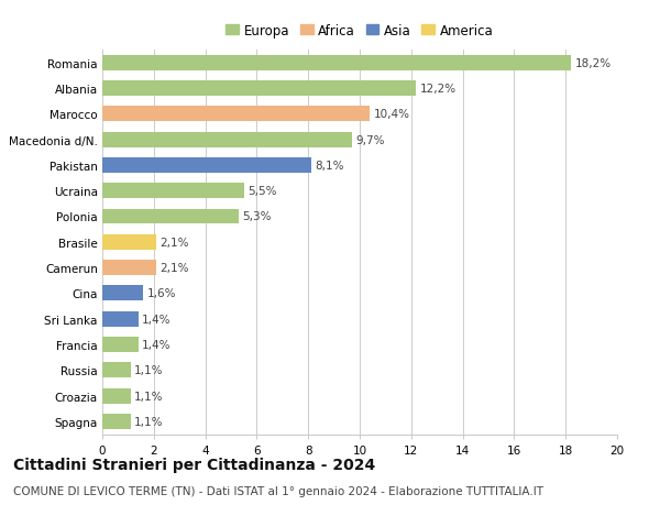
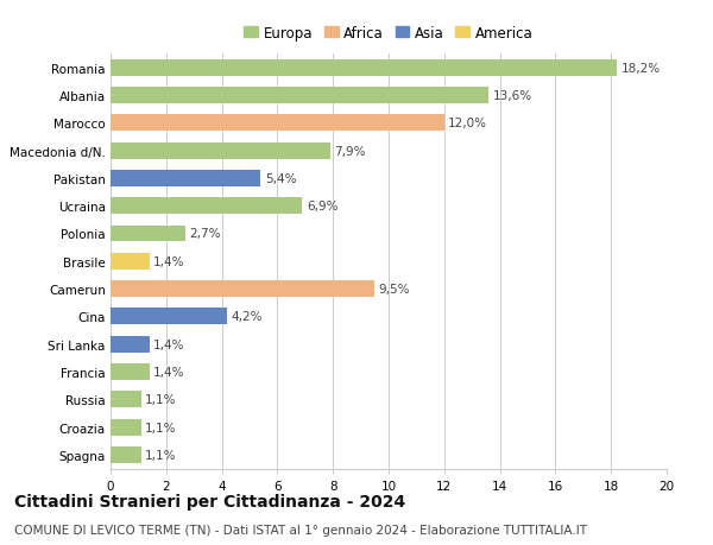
Albania: 12,2% -> 13,6%
Marocco: 10,4% -> 12,0%
Macedonia d/N.: 9,7% -> 7,9%
Pakistan: 8,1% -> 5,4%
Ucraina: 5,5% -> 6,9%
Polonia: 5,3% -> 2,7%
Brasile: 2,1% -> 1,4%
Camerun: 2,1% -> 9,5%
Cina: 1,6% -> 4,2%
